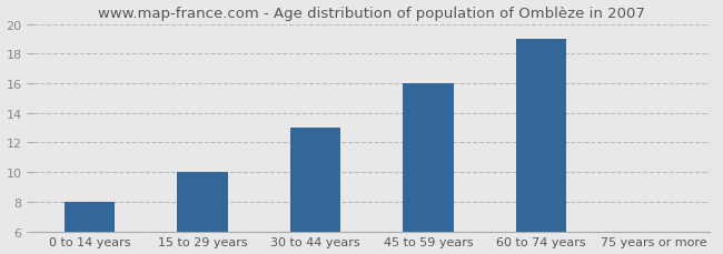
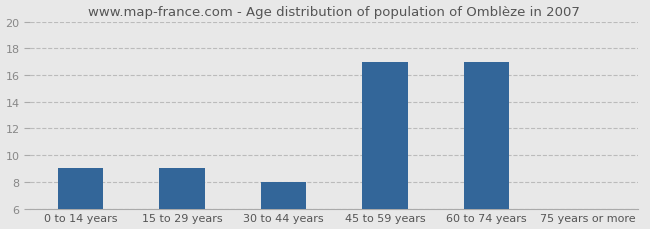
0 to 14 years: 8 -> 9
15 to 29 years: 10 -> 9
30 to 44 years: 13 -> 8
45 to 59 years: 16 -> 17
60 to 74 years: 19 -> 17
